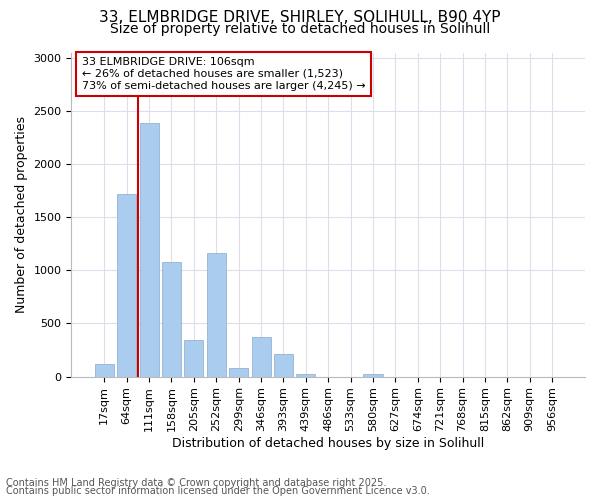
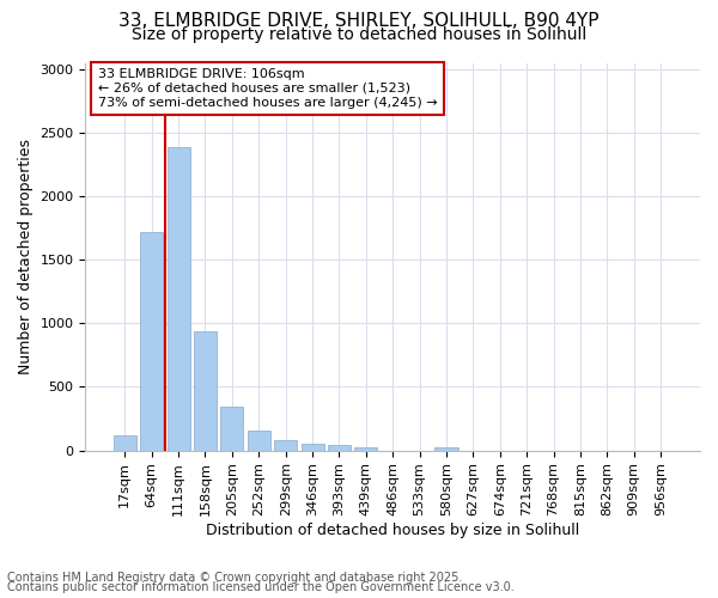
158sqm: 1080 -> 940
252sqm: 1160 -> 160
346sqm: 370 -> 60
393sqm: 210 -> 40
